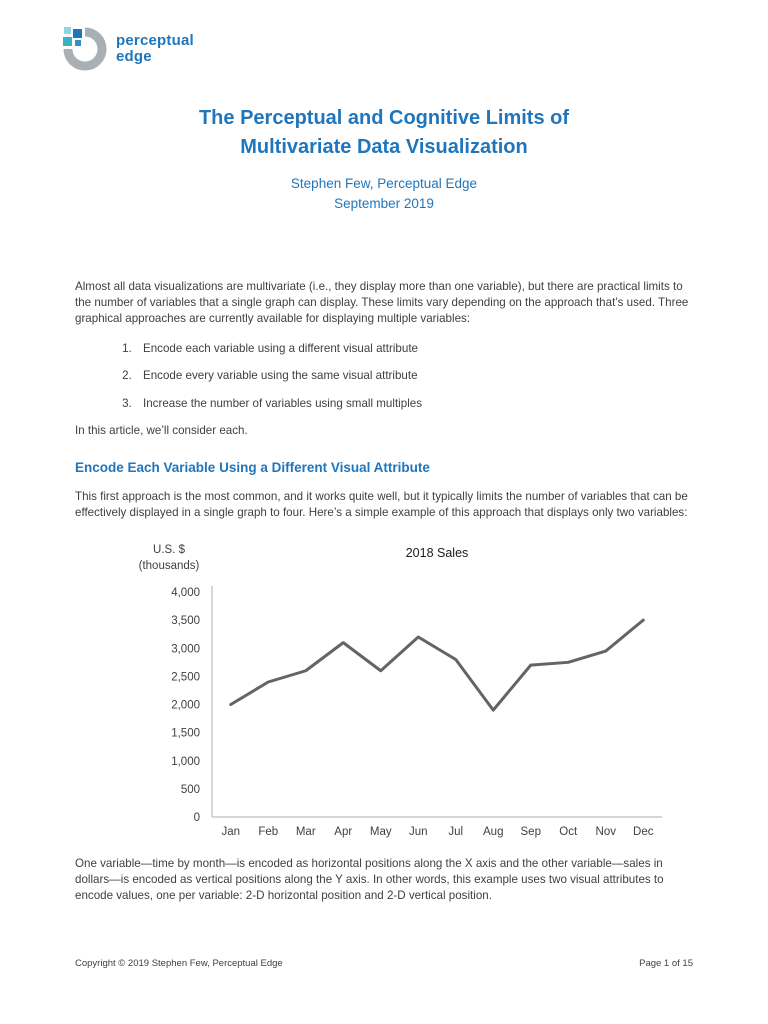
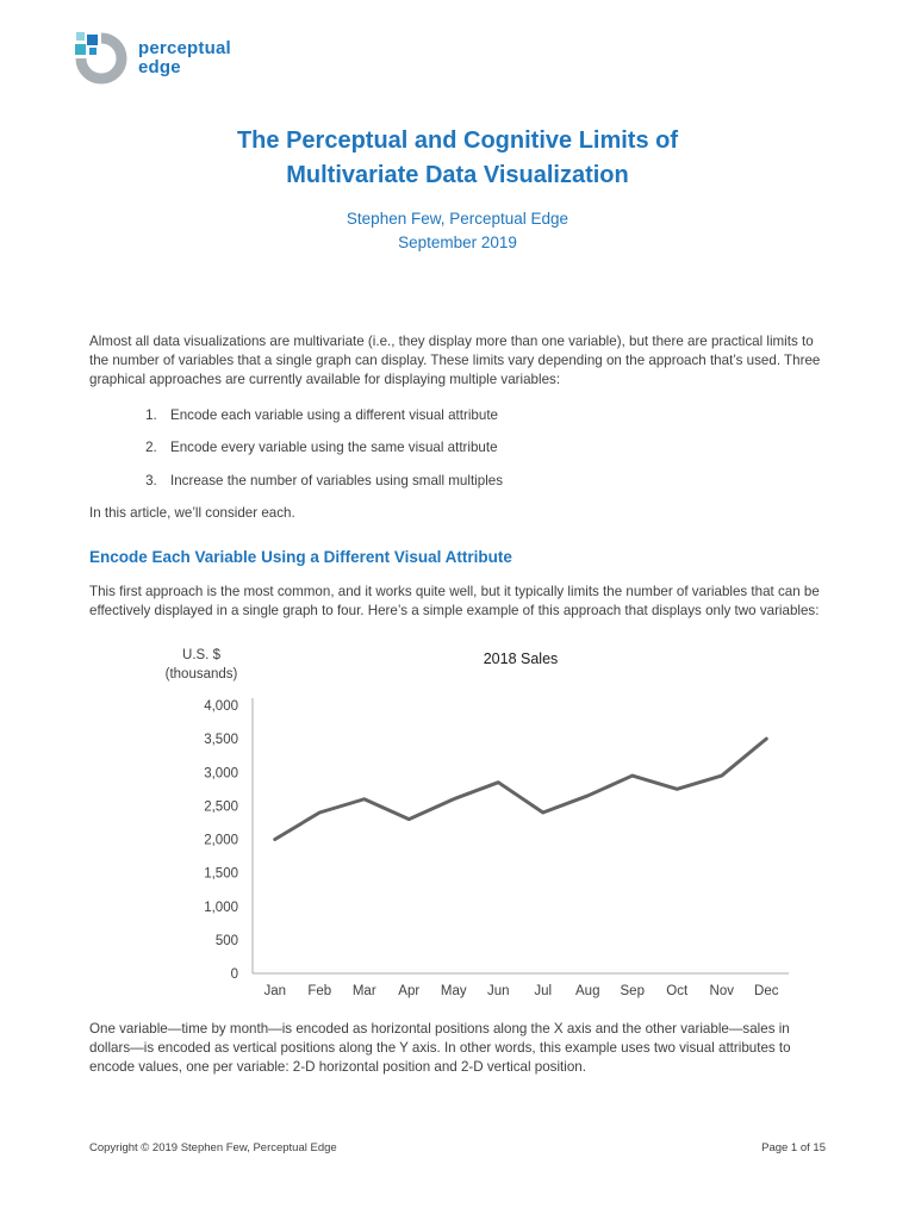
Apr: 3100 -> 2300
Jun: 3200 -> 2800
Jul: 2800 -> 2400
Aug: 1900 -> 2600
Sep: 2700 -> 3000
